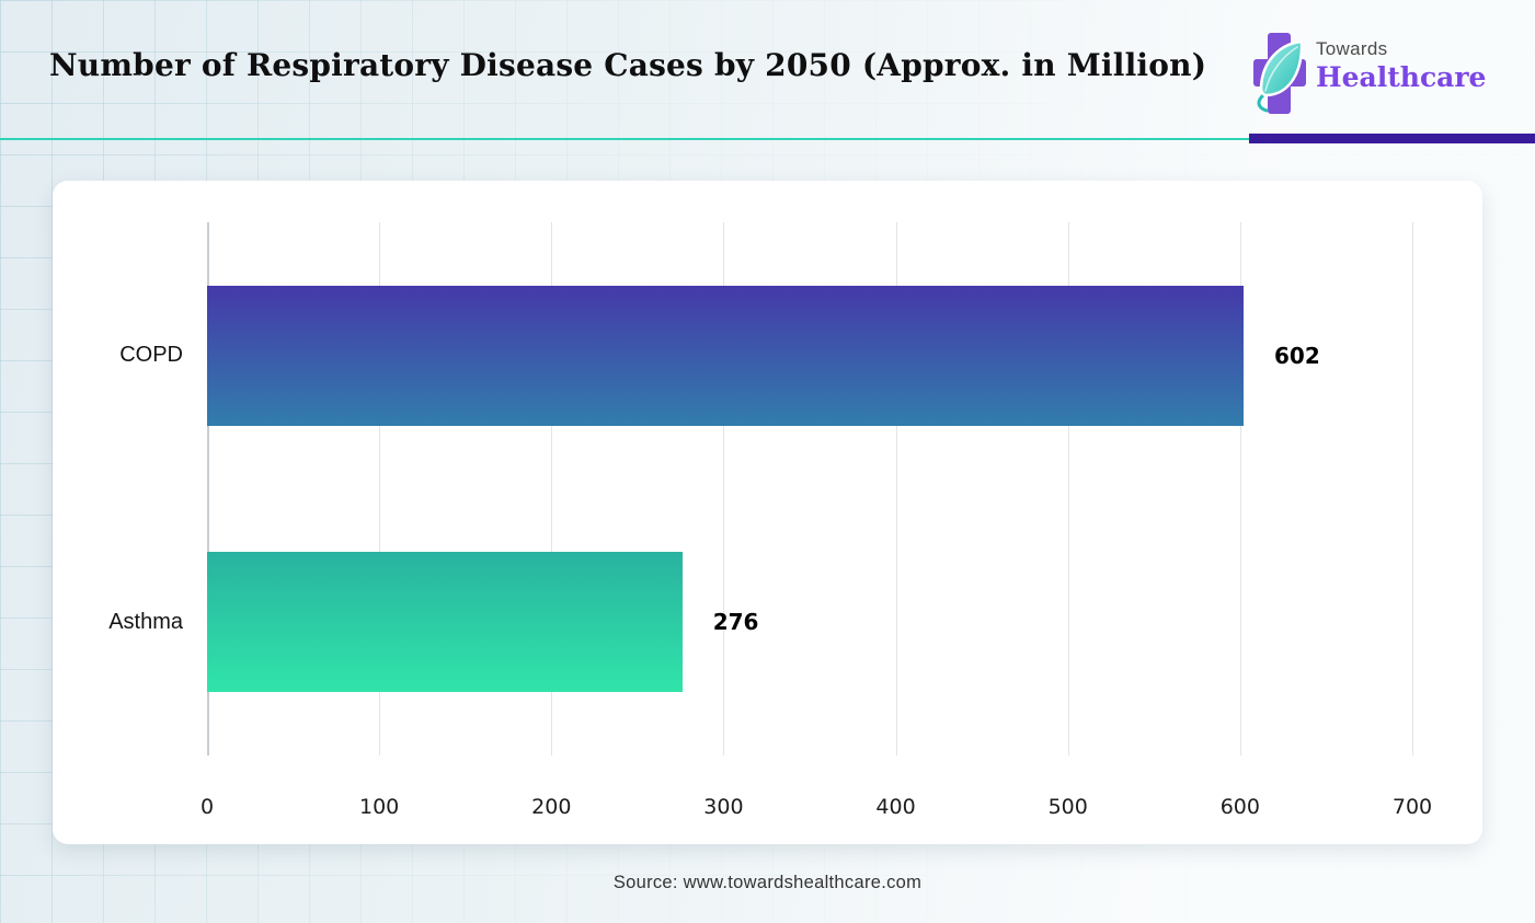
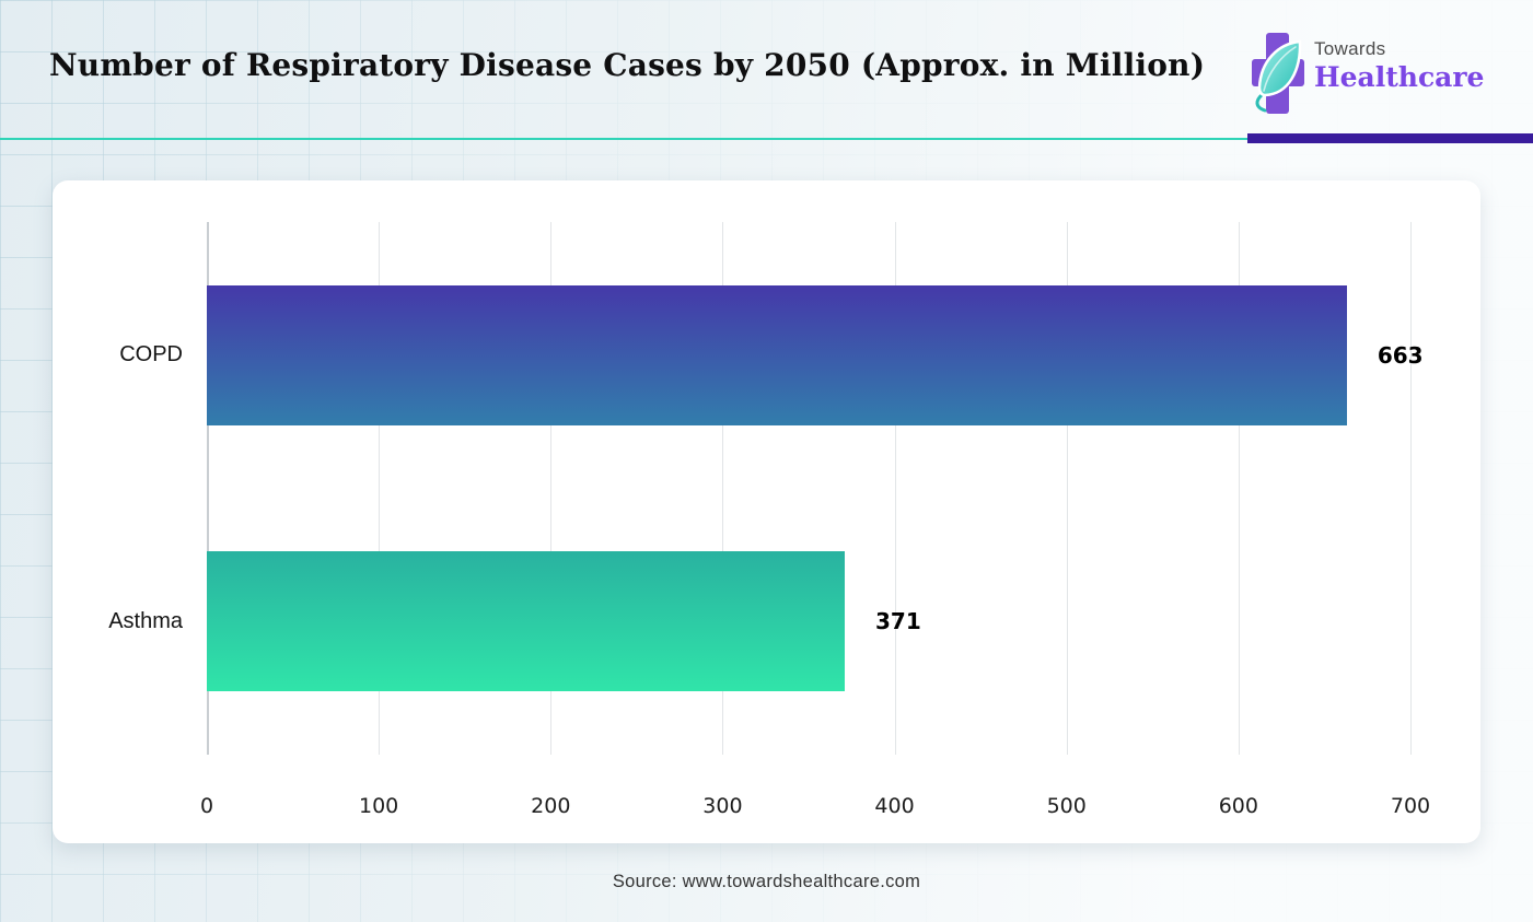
COPD: 602 -> 663
Asthma: 276 -> 371
